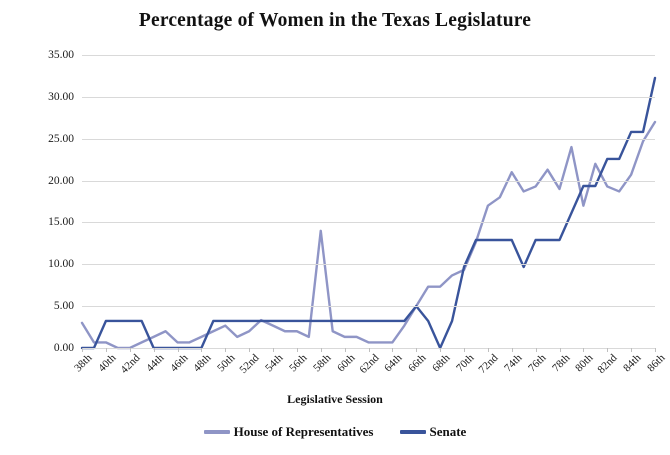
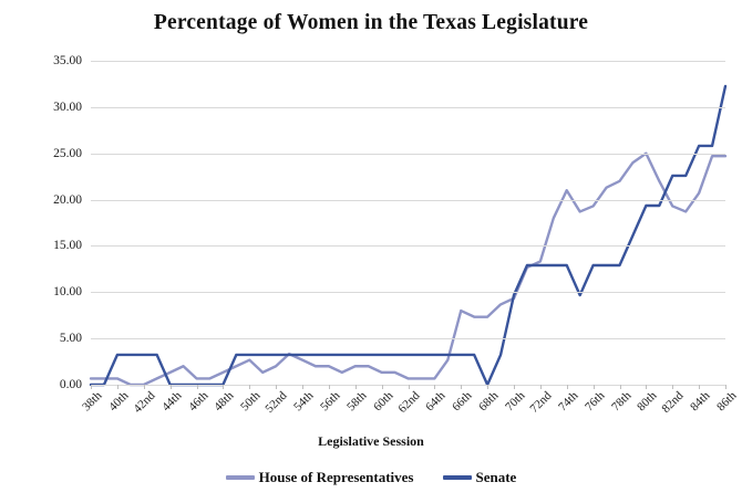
House of Representatives/38th: 3 -> 1
House of Representatives/58th: 14 -> 2
House of Representatives/66th: 5 -> 8
Senate/66th: 5 -> 3
House of Representatives/72nd: 17 -> 13
House of Representatives/78th: 19 -> 22
House of Representatives/80th: 17 -> 25
House of Representatives/86th: 27 -> 25
